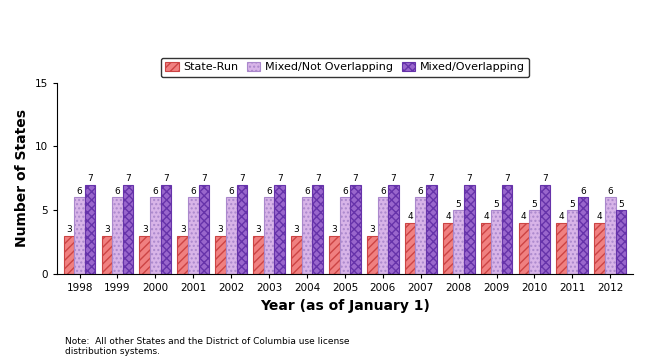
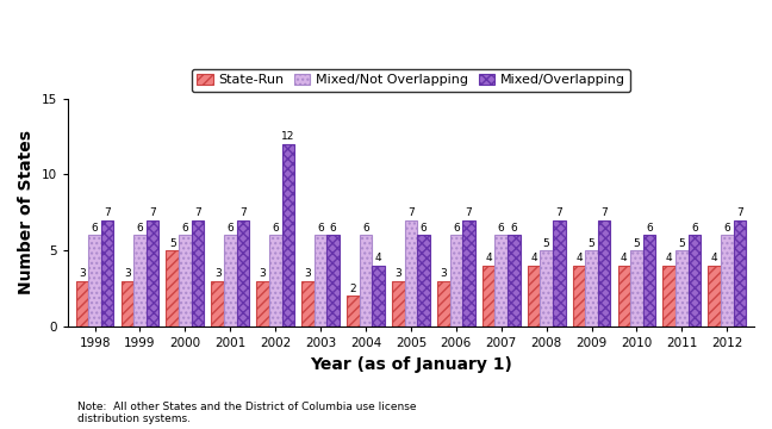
State-Run/2000: 3 -> 5
Mixed/Overlapping/2002: 7 -> 12
Mixed/Overlapping/2003: 7 -> 6
State-Run/2004: 3 -> 2
Mixed/Overlapping/2004: 7 -> 4
Mixed/Not Overlapping/2005: 6 -> 7
Mixed/Overlapping/2005: 7 -> 6
Mixed/Overlapping/2007: 7 -> 6
Mixed/Overlapping/2010: 7 -> 6
Mixed/Overlapping/2012: 5 -> 7
